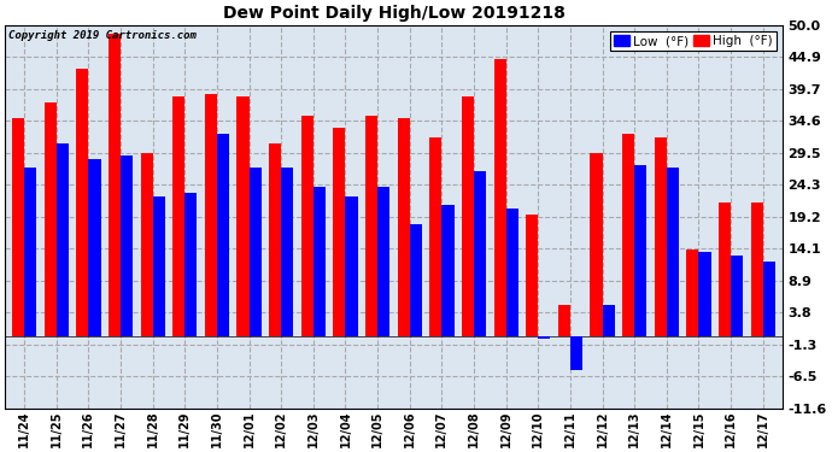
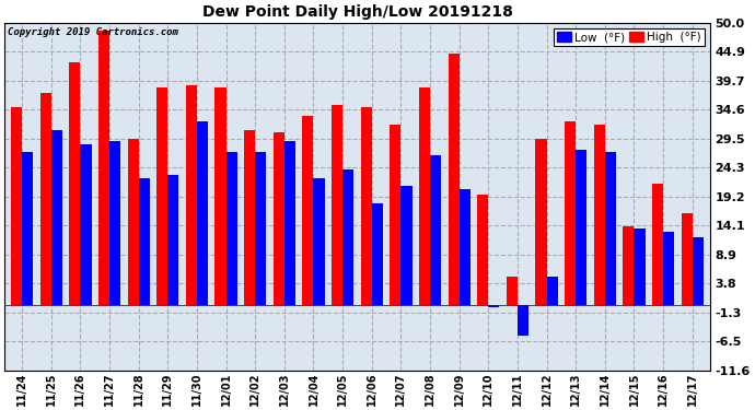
High (°F)/12/03: 35.5 -> 30.6
Low (°F)/12/03: 24.0 -> 29.0
High (°F)/12/17: 21.5 -> 16.2
